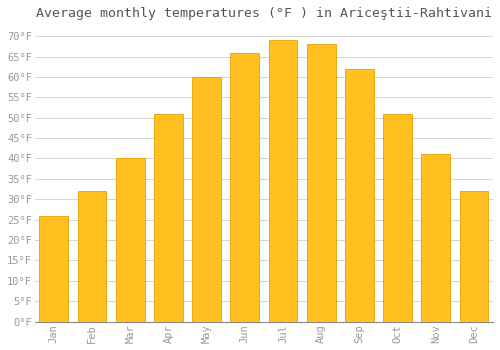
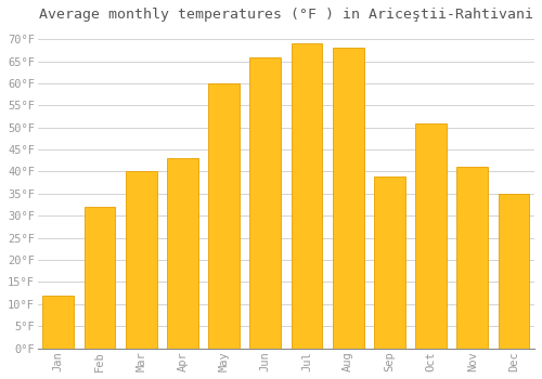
Jan: 26°F -> 12°F
Apr: 51°F -> 43°F
Sep: 62°F -> 39°F
Dec: 32°F -> 35°F
